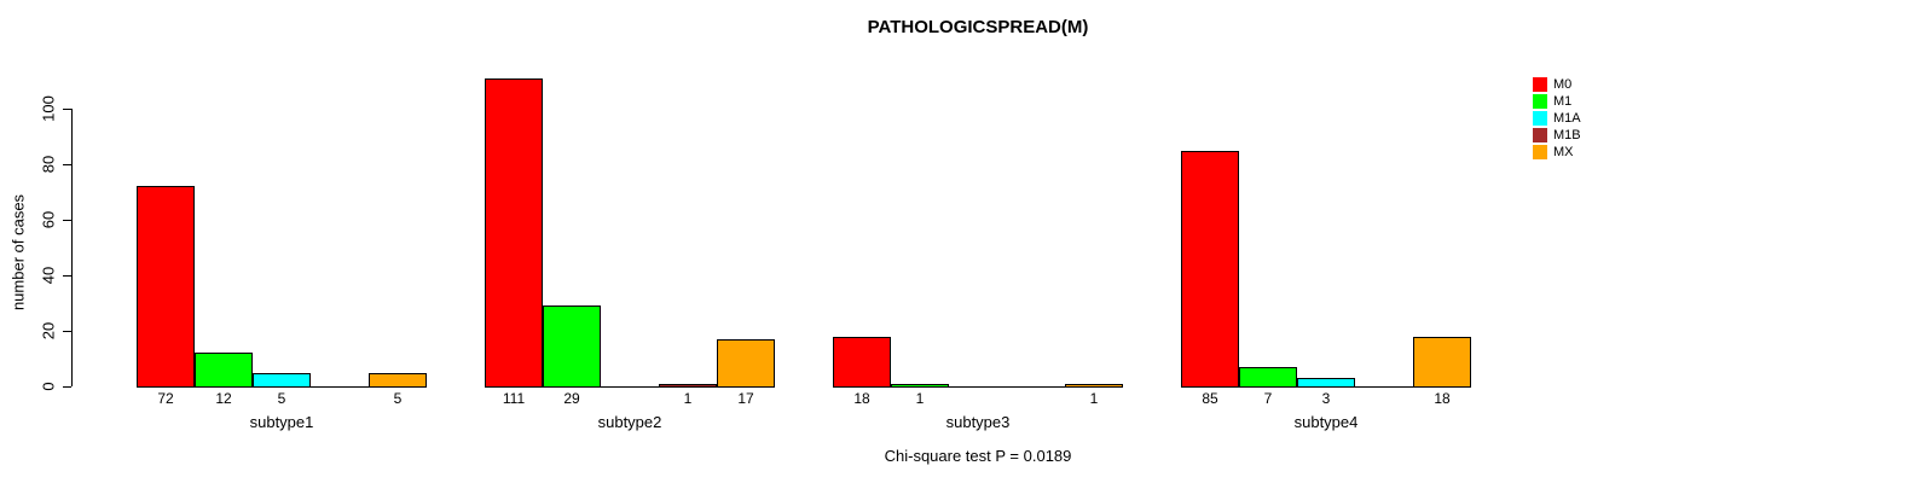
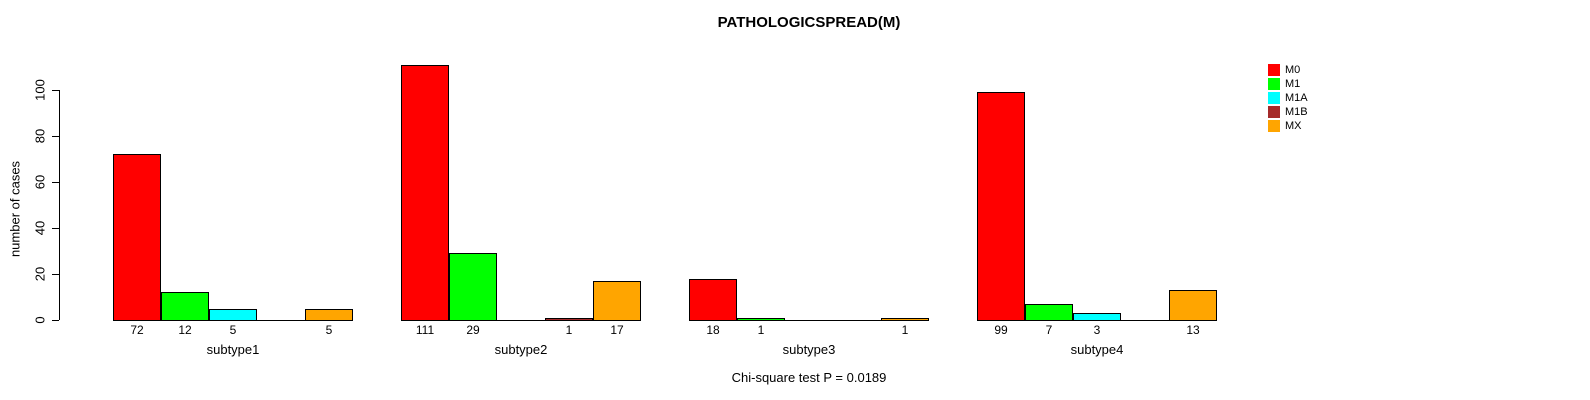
M0/subtype4: 85 -> 99
MX/subtype4: 18 -> 13
